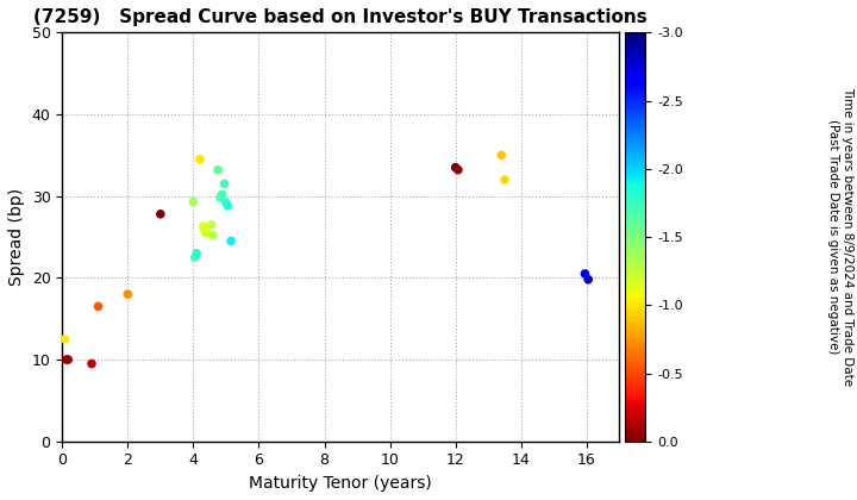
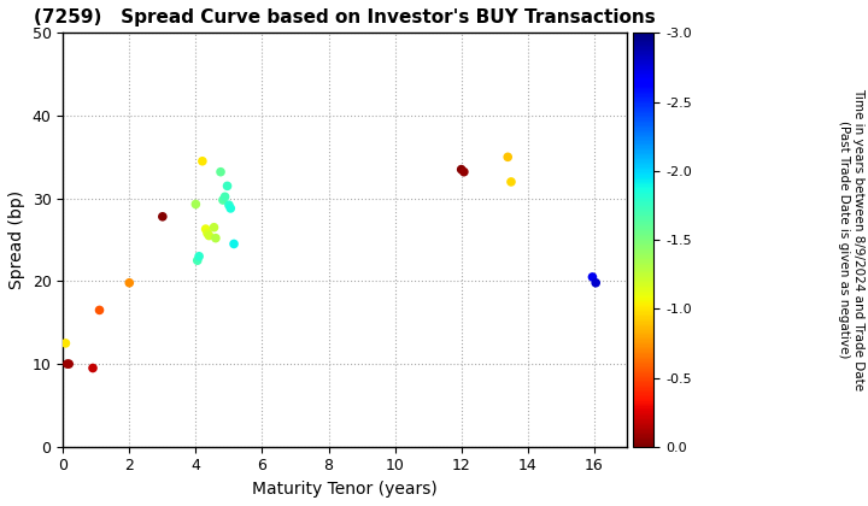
2: 18.0 -> 19.8
